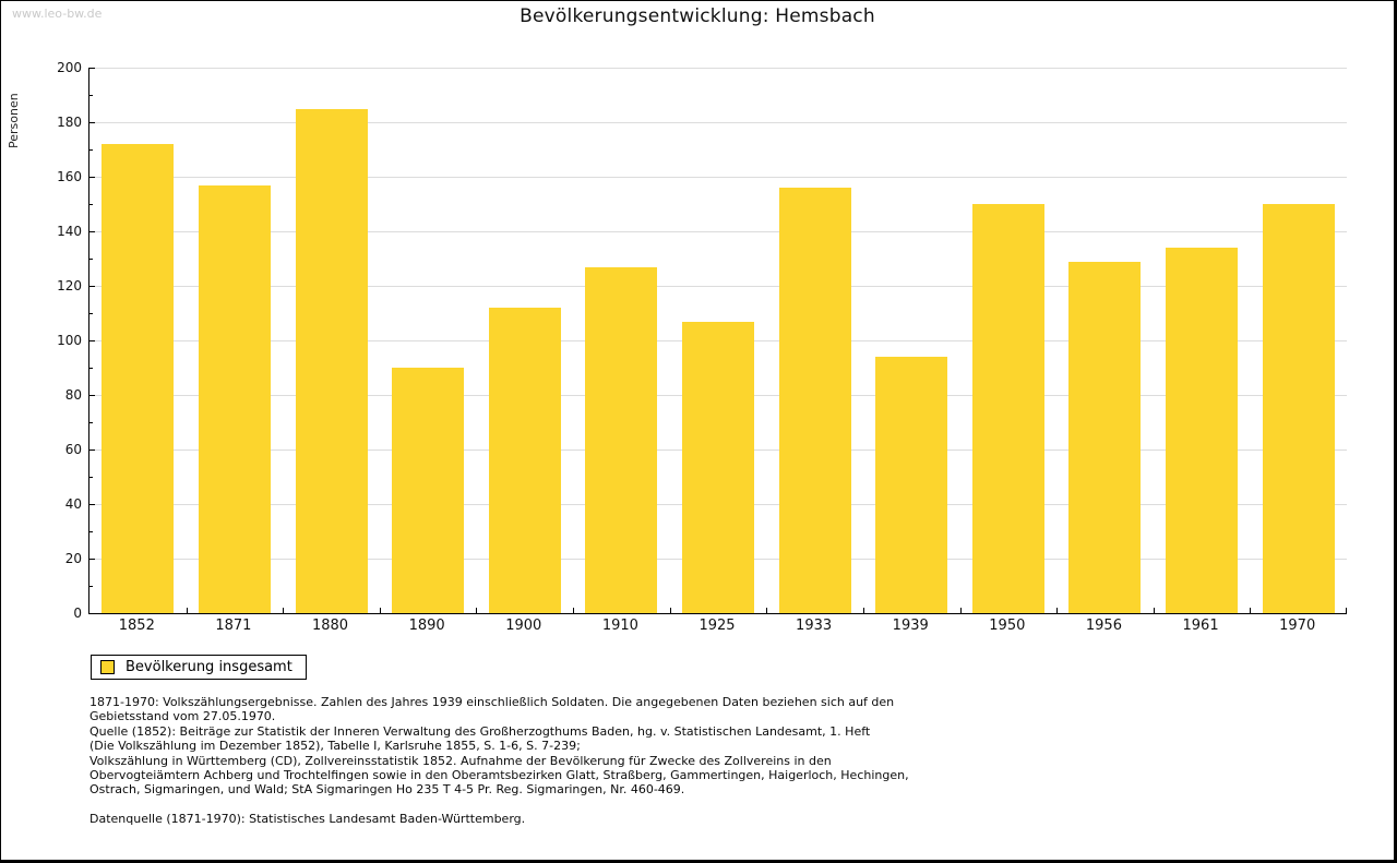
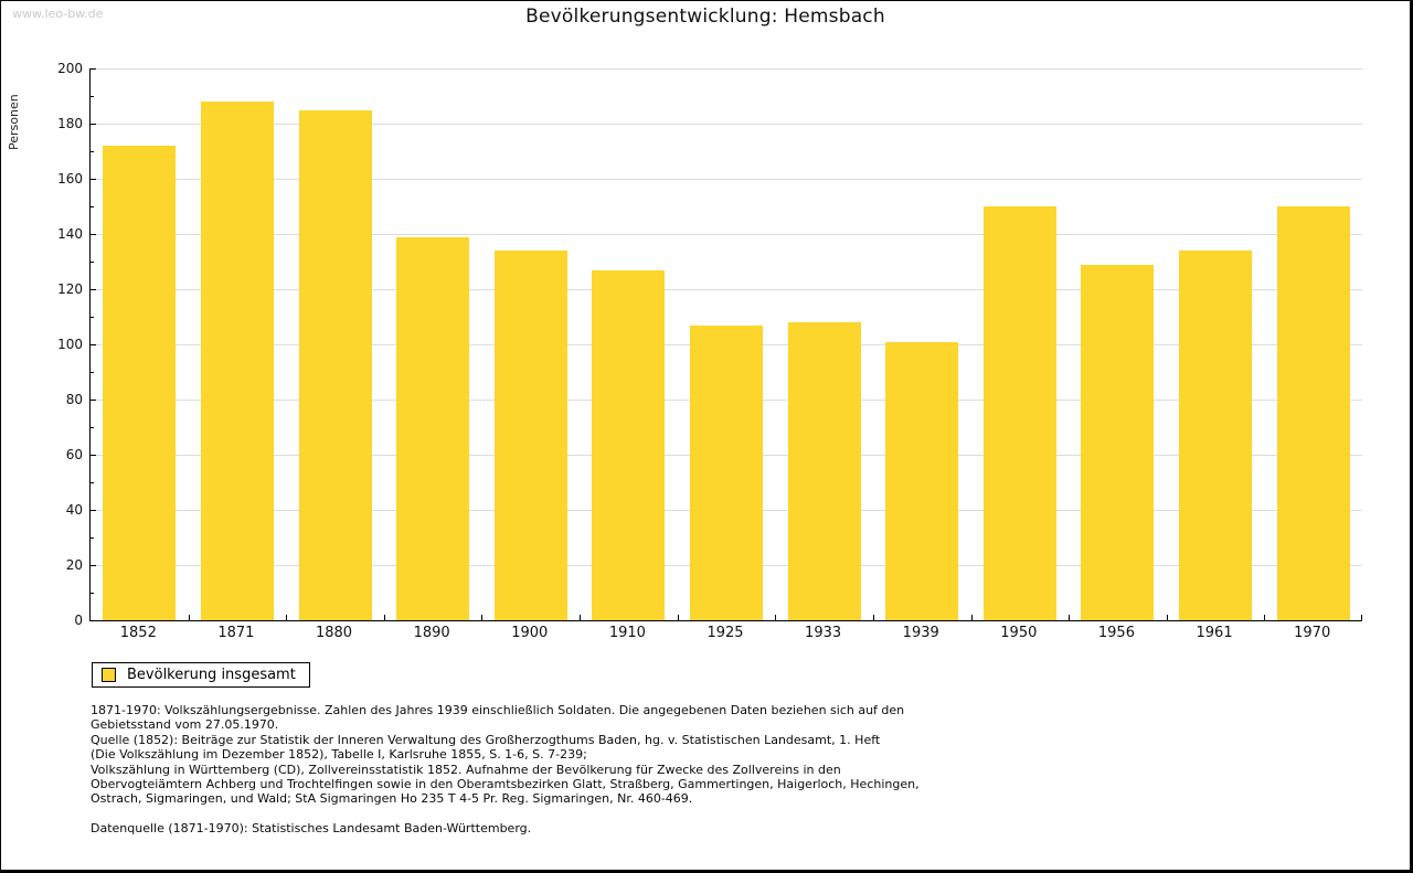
1871: 157 -> 188
1890: 90 -> 139
1900: 112 -> 134
1933: 156 -> 108
1939: 94 -> 101
